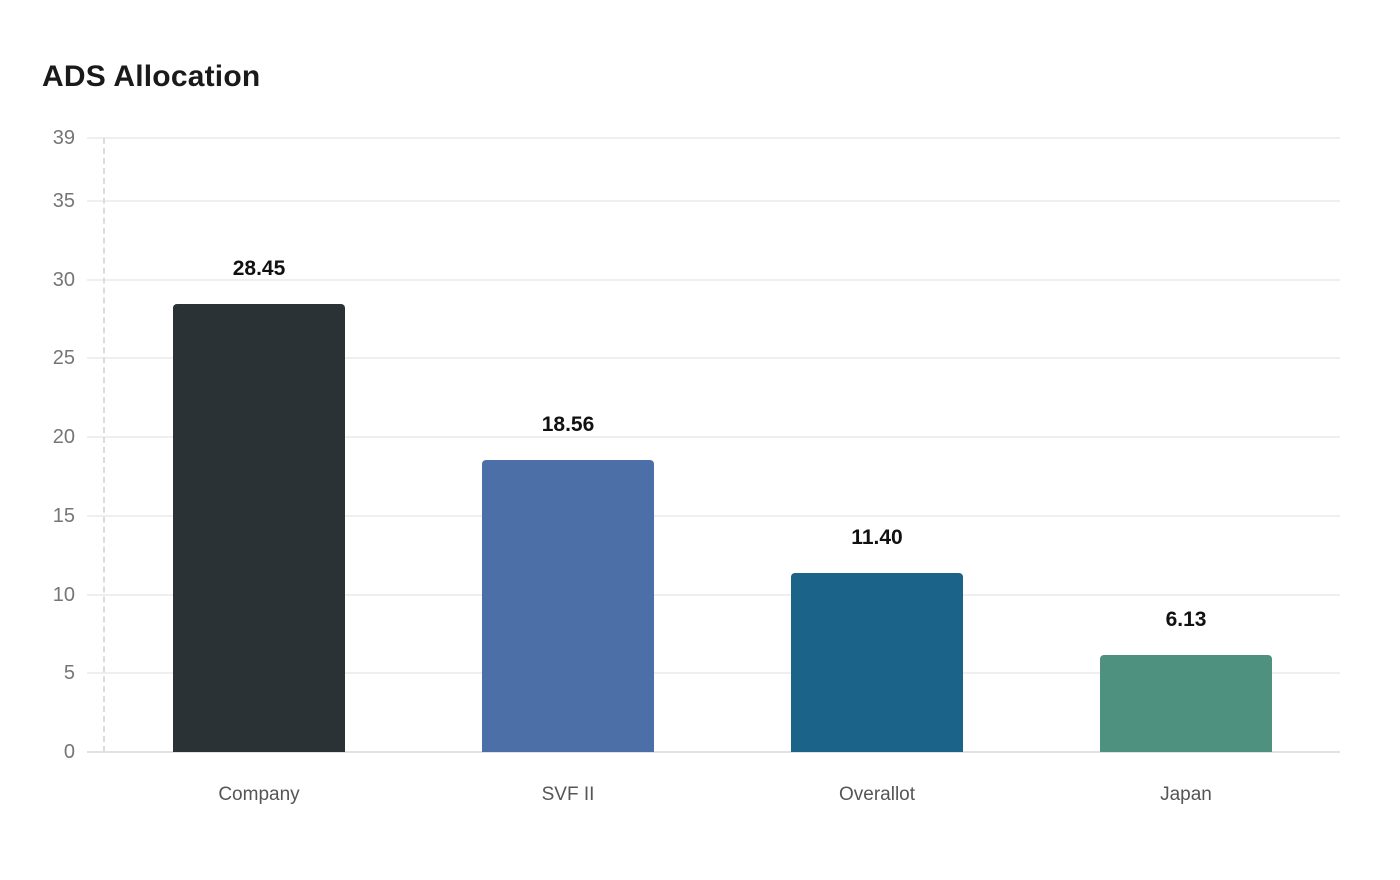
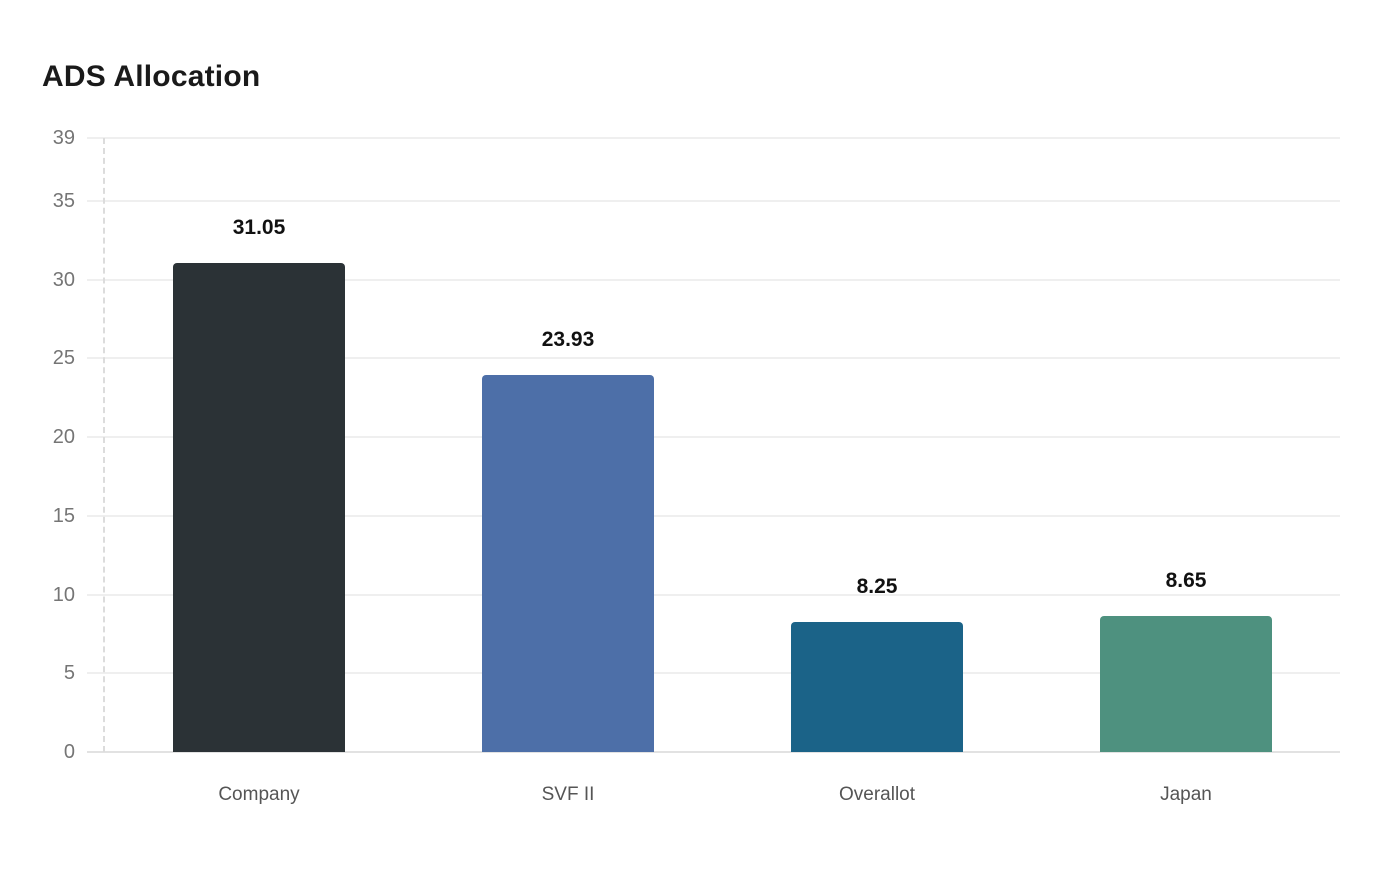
Company: 28.45 -> 31.05
SVF II: 18.56 -> 23.93
Overallot: 11.40 -> 8.25
Japan: 6.13 -> 8.65
